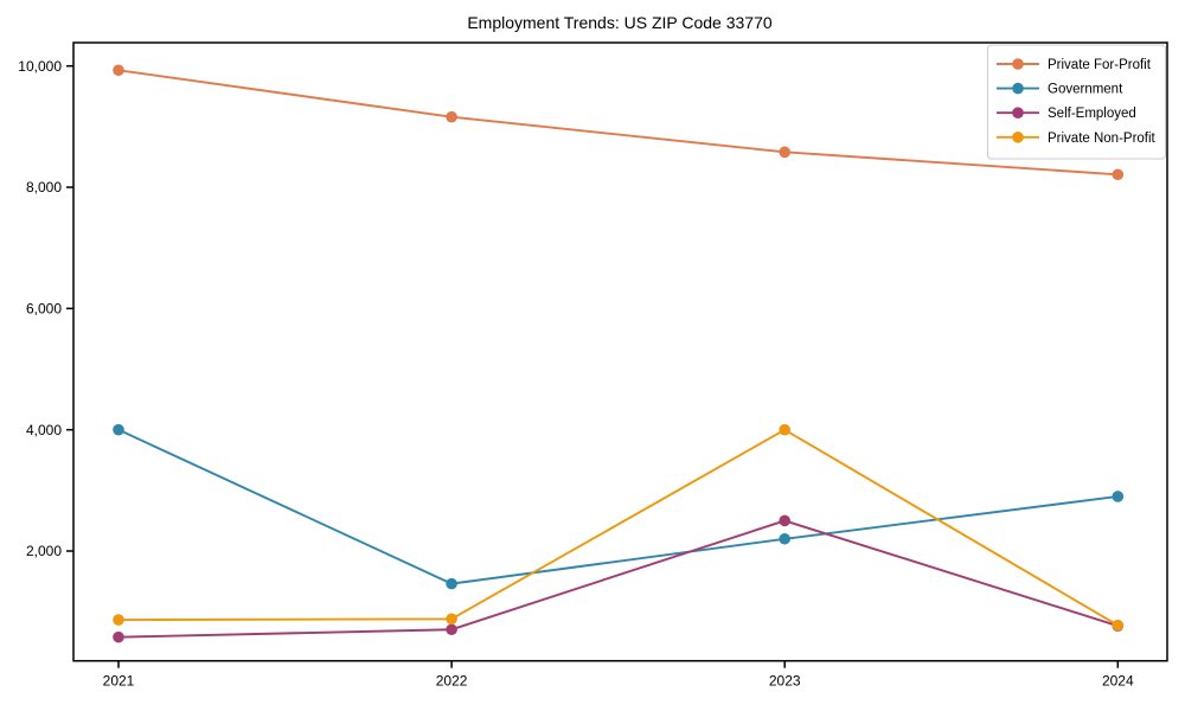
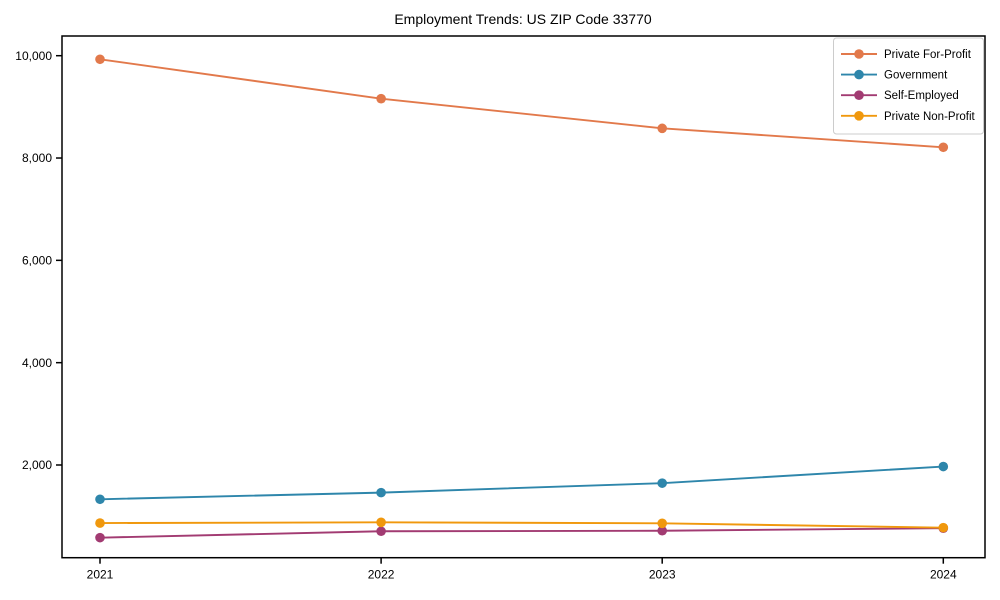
Government/2021: 4000 -> 1300
Government/2023: 2200 -> 1600
Self-Employed/2023: 2500 -> 700
Private Non-Profit/2023: 4000 -> 900
Government/2024: 2900 -> 2000
